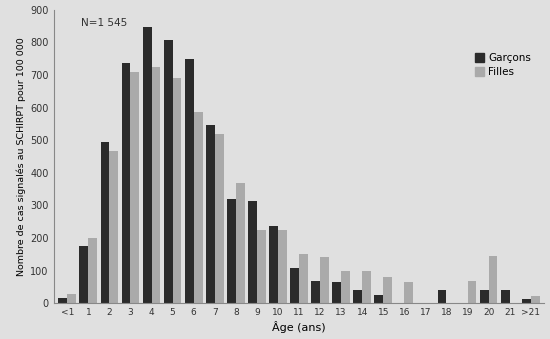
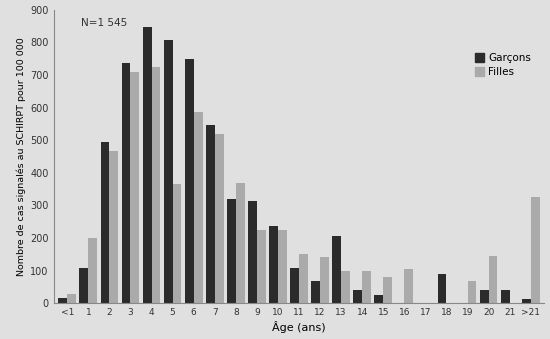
Garçons/1: 175 -> 110
Filles/5: 690 -> 365
Garçons/13: 65 -> 205
Filles/16: 65 -> 105
Garçons/18: 40 -> 90
Filles/>21: 22 -> 325
